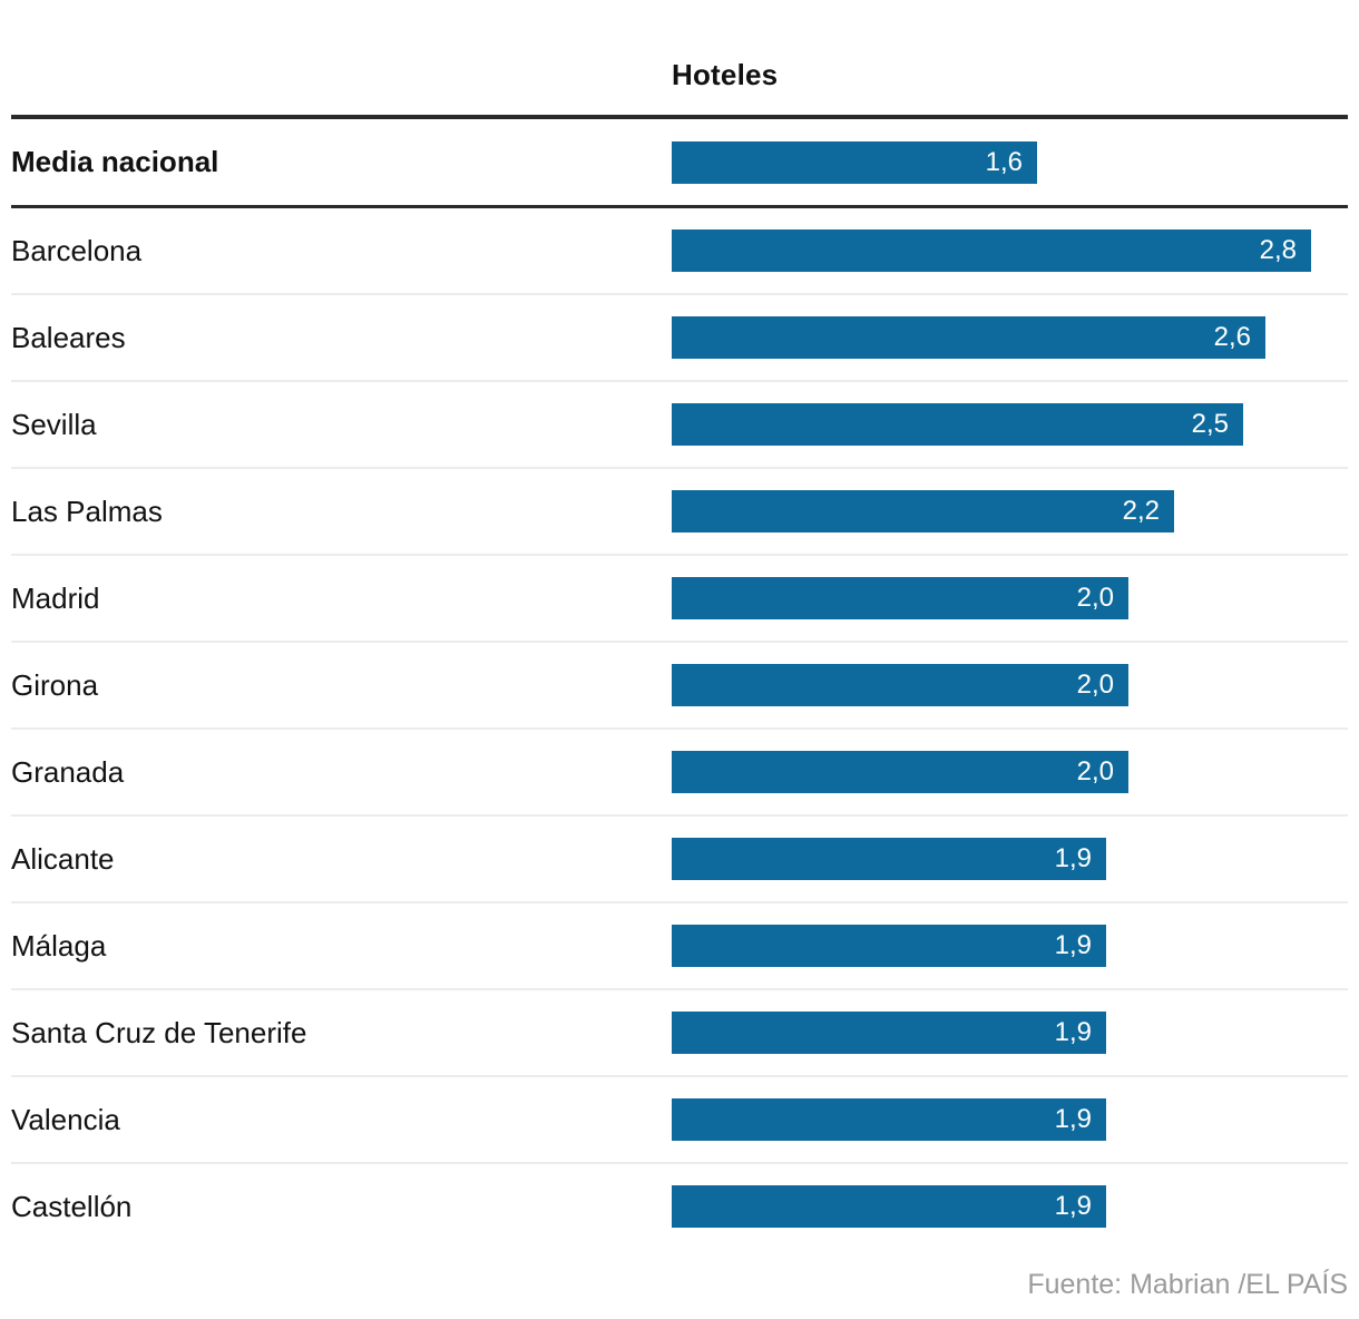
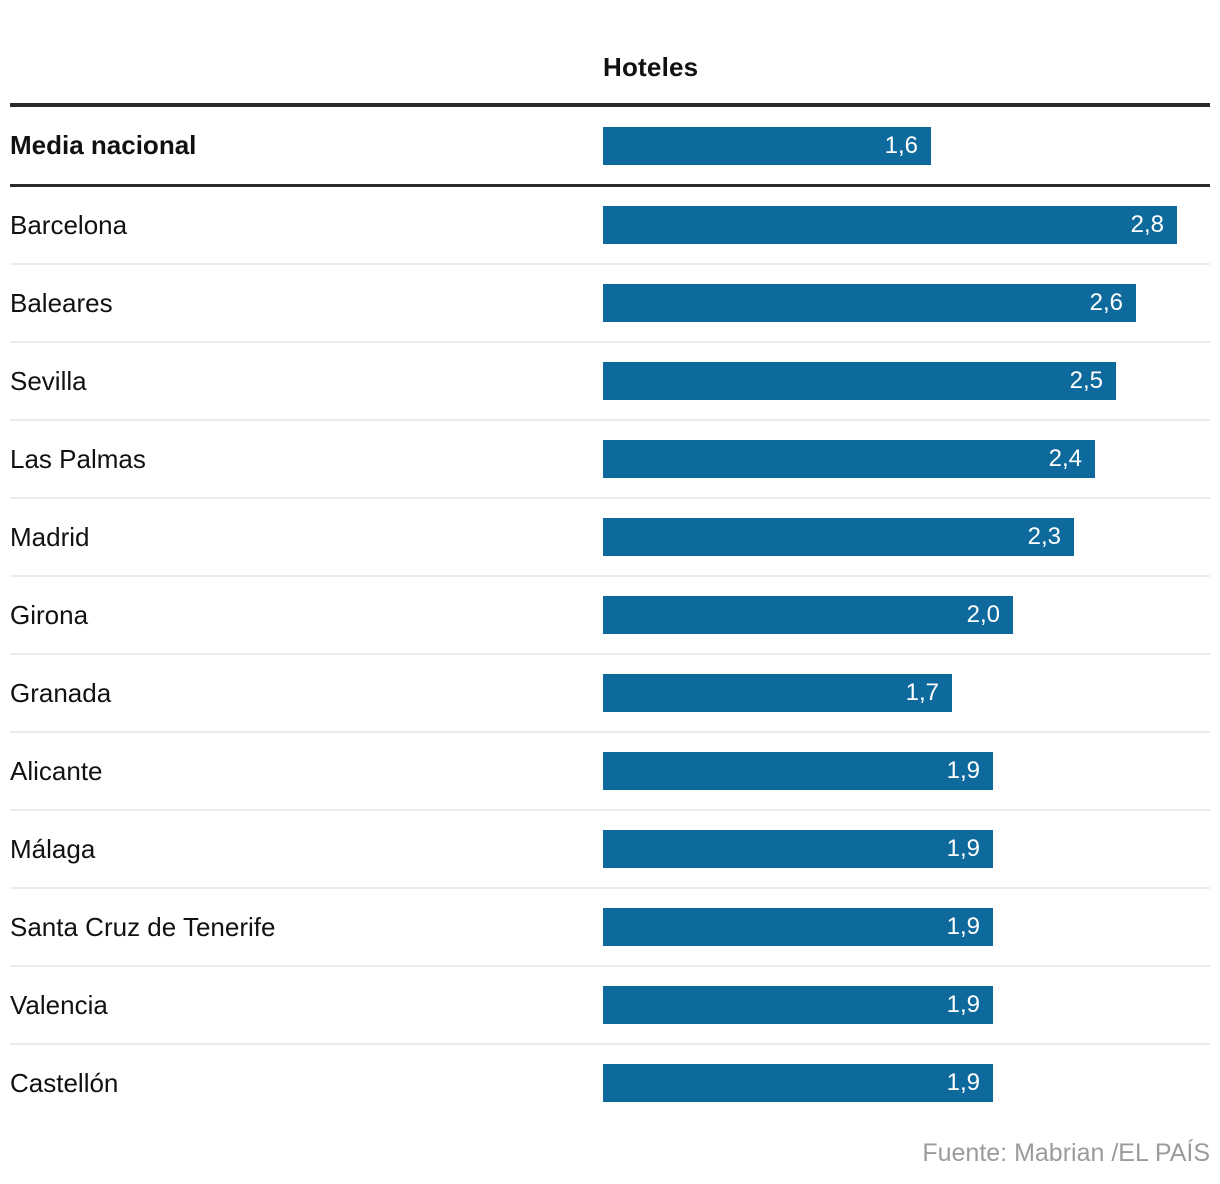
Las Palmas: 2,2 -> 2,4
Madrid: 2,0 -> 2,3
Granada: 2,0 -> 1,7
